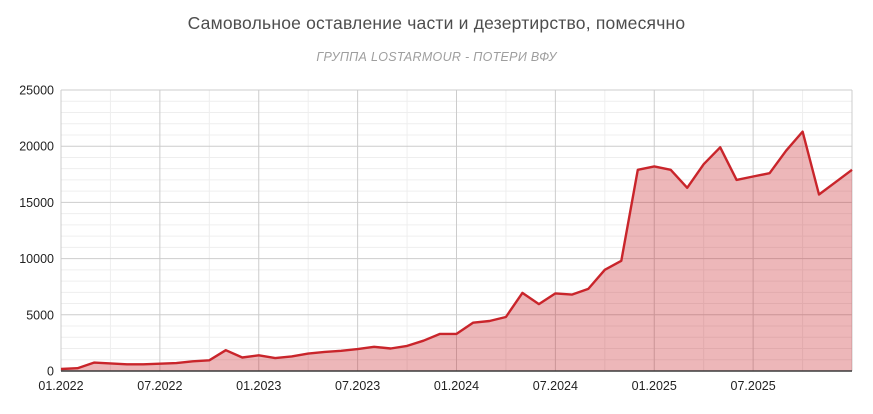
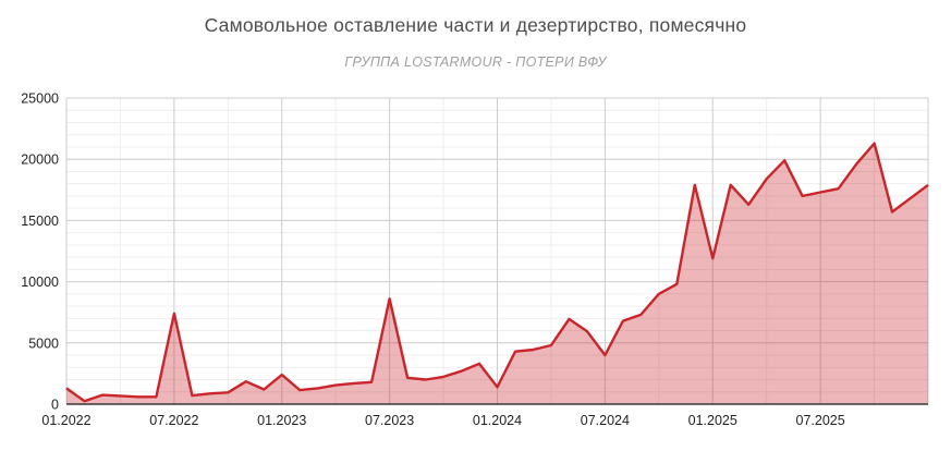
01.2022: 200 -> 1300
07.2022: 600 -> 7400
01.2023: 1400 -> 2400
07.2023: 2000 -> 8600
01.2024: 3300 -> 1400
07.2024: 6900 -> 4000
01.2025: 18200 -> 11900
